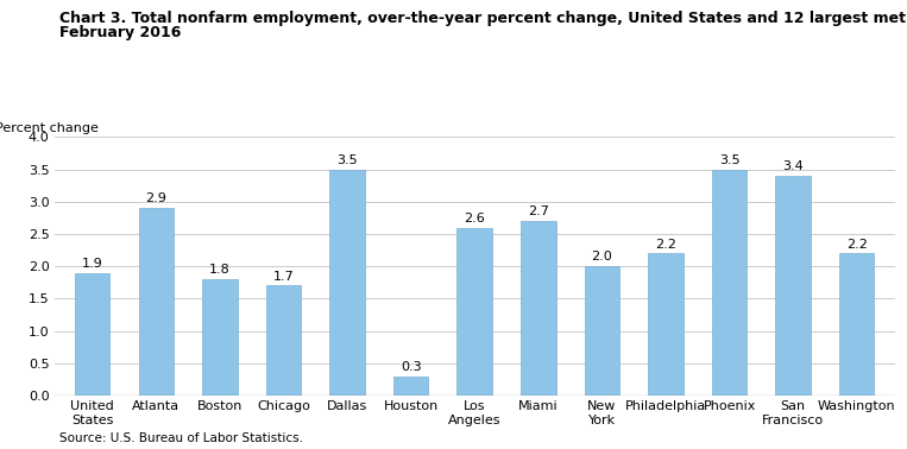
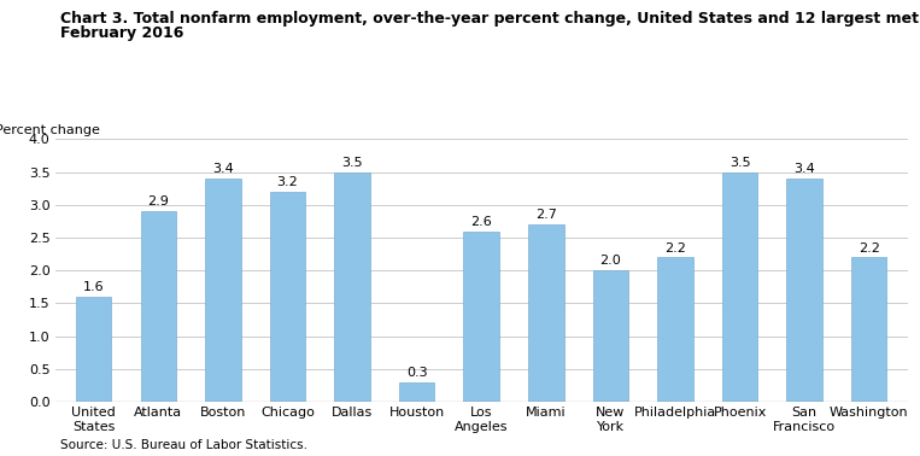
United States: 1.9 -> 1.6
Boston: 1.8 -> 3.4
Chicago: 1.7 -> 3.2
